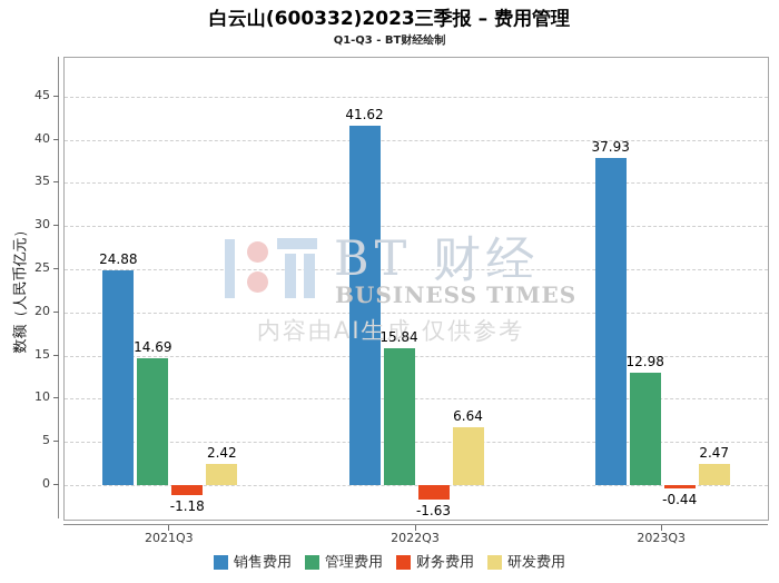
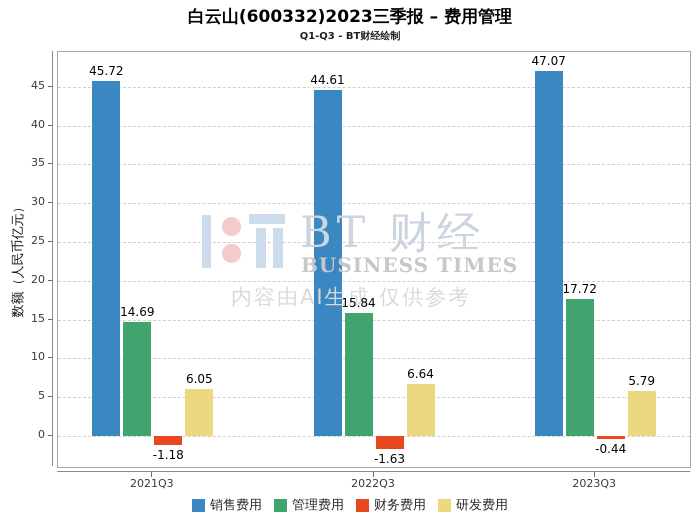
销售费用/2021Q3: 24.88 -> 45.72
研发费用/2021Q3: 2.42 -> 6.05
销售费用/2022Q3: 41.62 -> 44.61
销售费用/2023Q3: 37.93 -> 47.07
管理费用/2023Q3: 12.98 -> 17.72
研发费用/2023Q3: 2.47 -> 5.79
